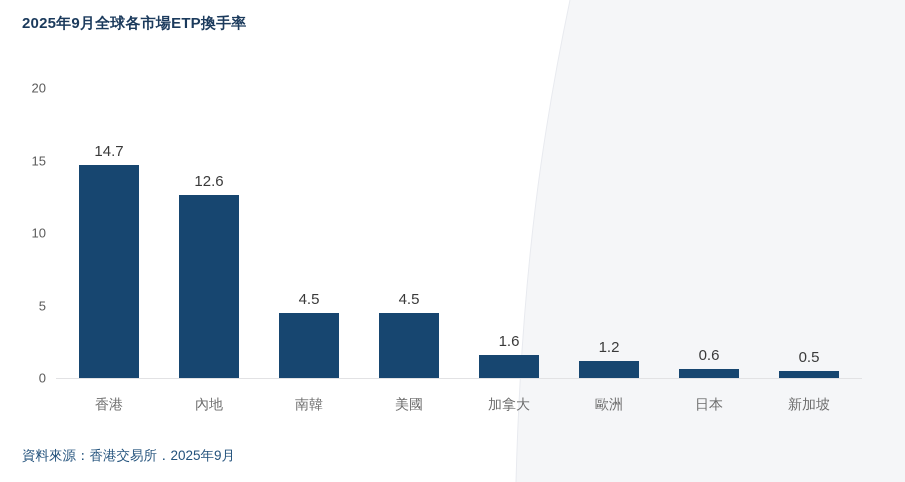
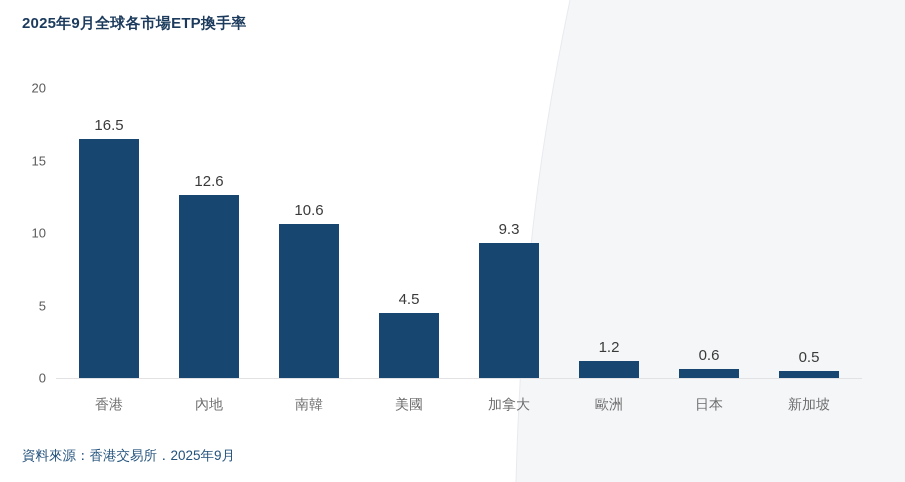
香港: 14.7 -> 16.5
南韓: 4.5 -> 10.6
加拿大: 1.6 -> 9.3
